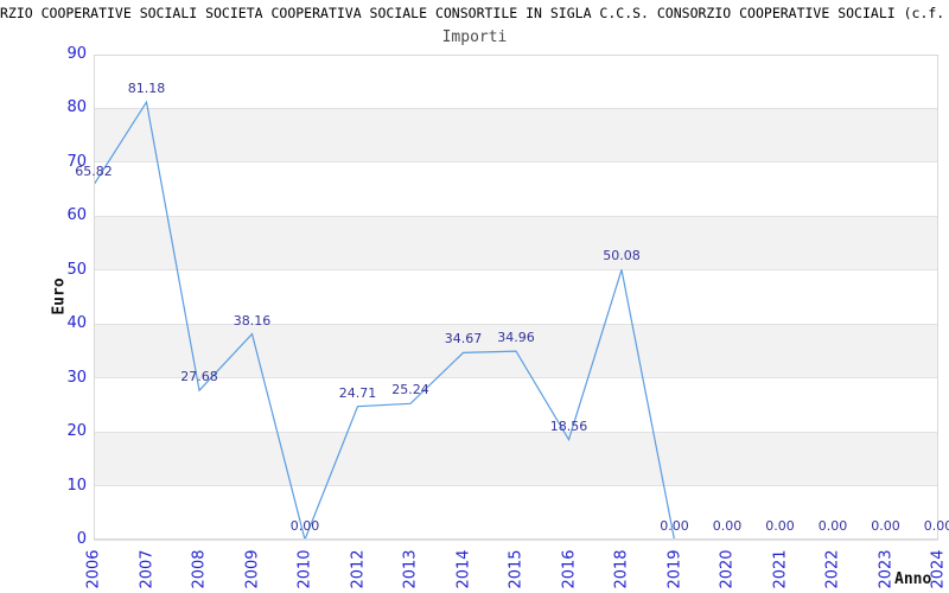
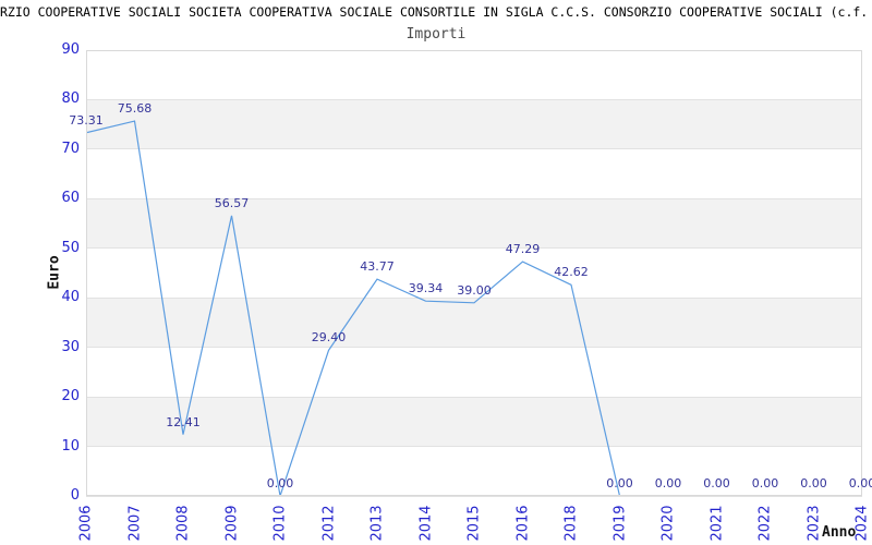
2006: 65.82 -> 73.31
2007: 81.18 -> 75.68
2008: 27.68 -> 12.41
2009: 38.16 -> 56.57
2012: 24.71 -> 29.40
2013: 25.24 -> 43.77
2014: 34.67 -> 39.34
2015: 34.96 -> 39.00
2016: 18.56 -> 47.29
2018: 50.08 -> 42.62
